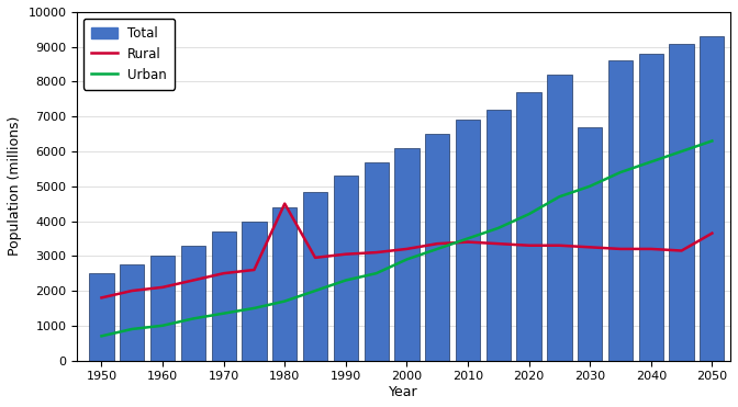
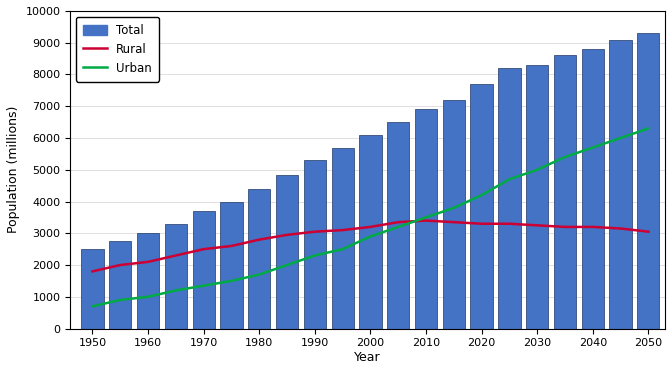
Rural/1980: 4500 -> 2800
Total/2030: 6700 -> 8300
Rural/2050: 3650 -> 3050
